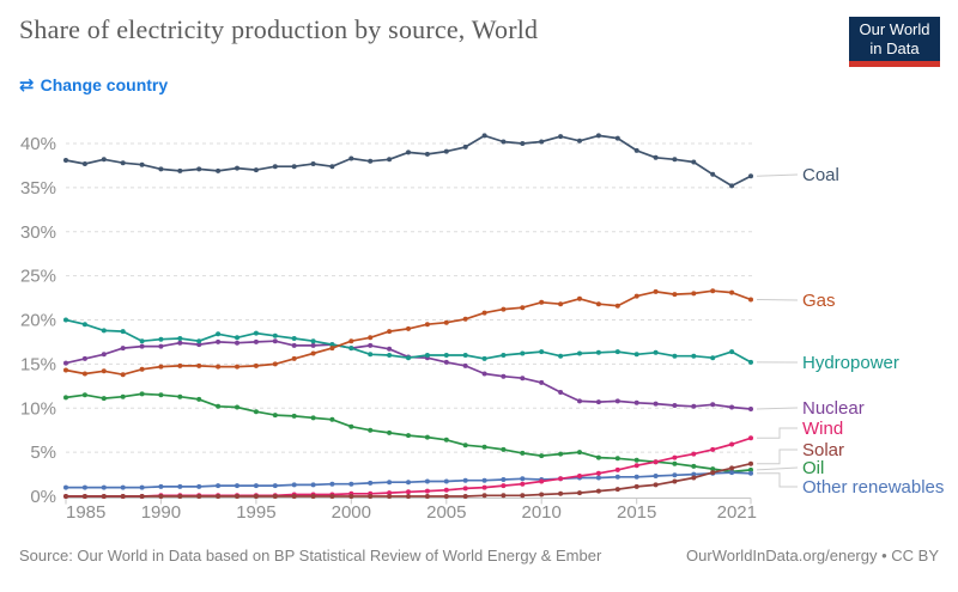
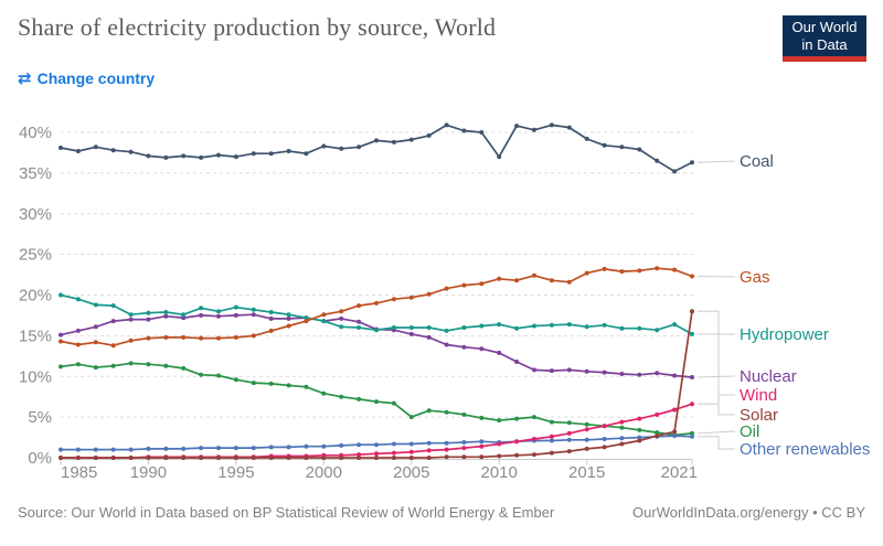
Oil/2005: 6% -> 5%
Coal/2010: 40% -> 37%
Solar/2021: 4% -> 18%
